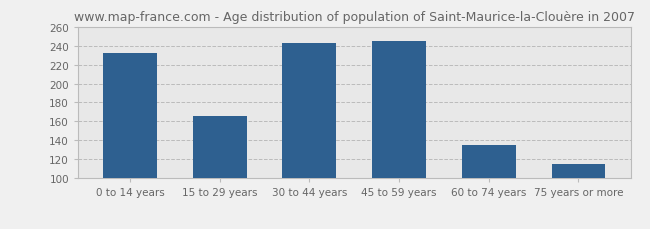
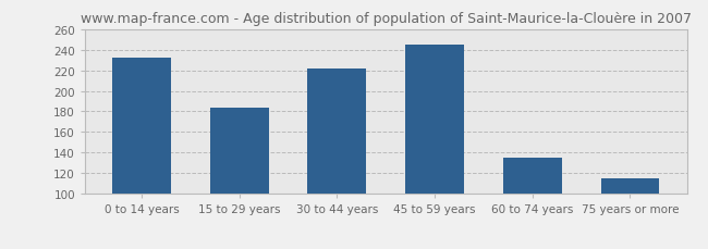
15 to 29 years: 166 -> 184
30 to 44 years: 243 -> 222
